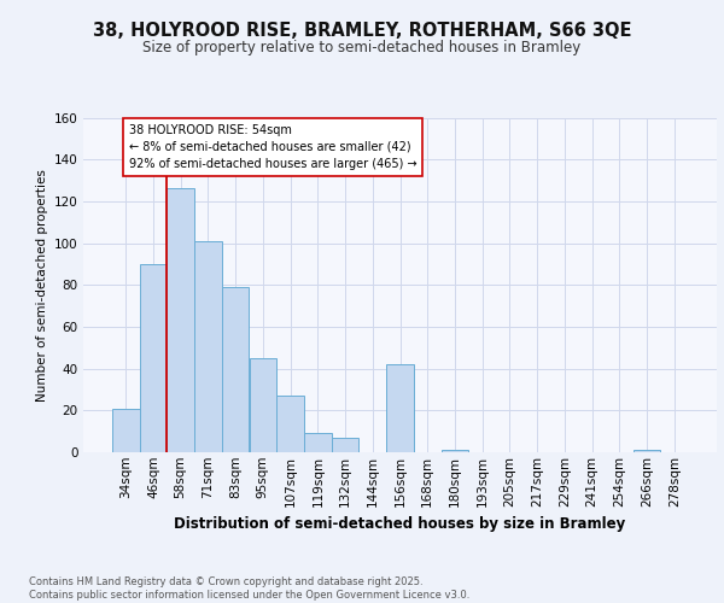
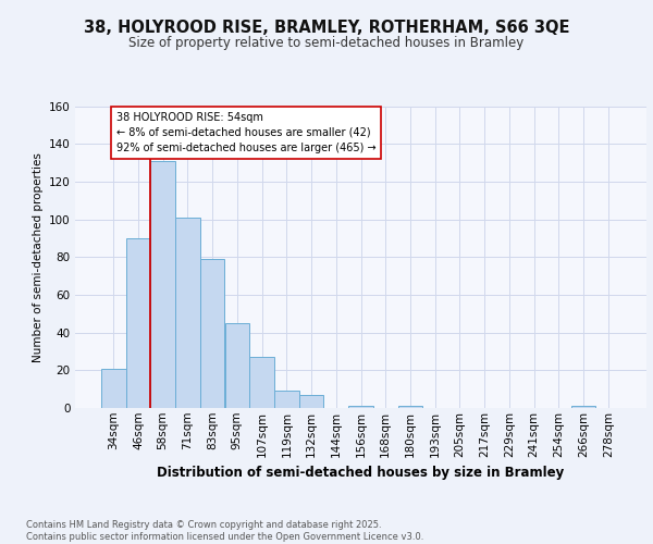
58sqm: 126 -> 131
156sqm: 42 -> 1
